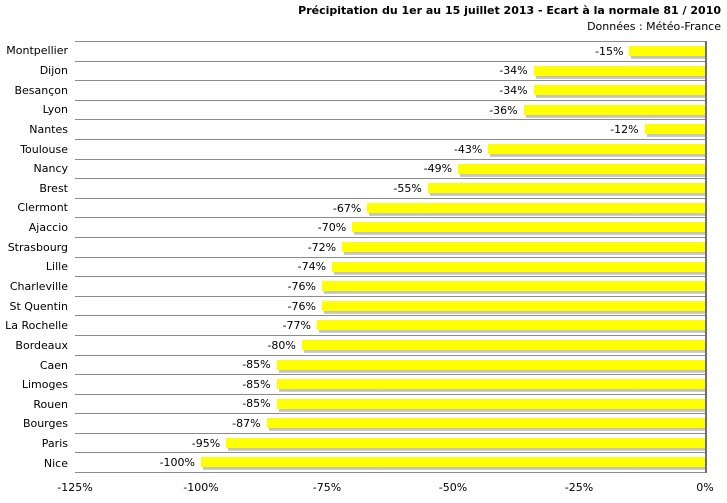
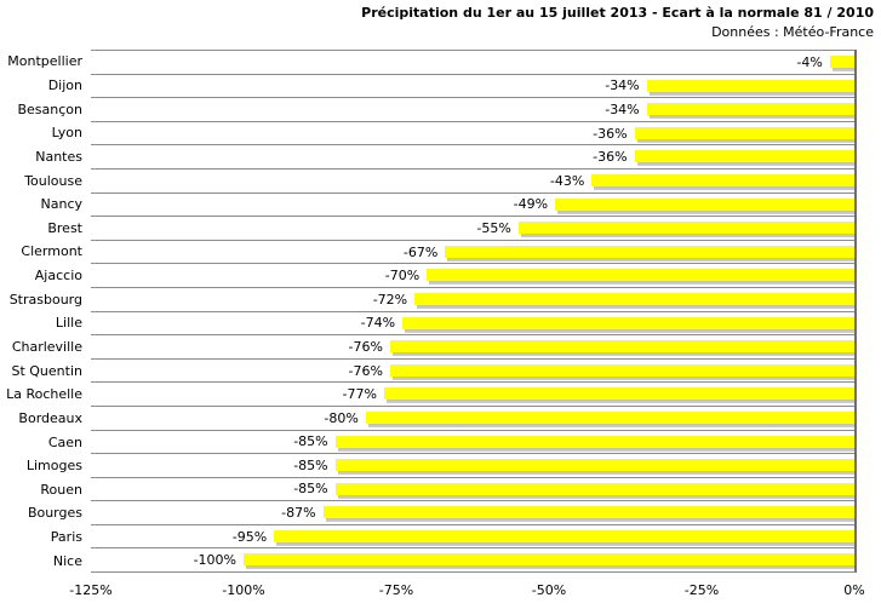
Montpellier: -15% -> -4%
Nantes: -12% -> -36%
